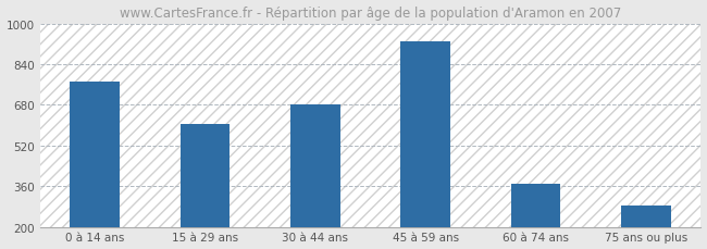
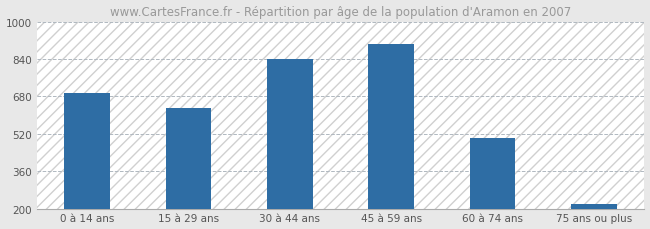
0 à 14 ans: 770 -> 695
15 à 29 ans: 605 -> 630
30 à 44 ans: 680 -> 840
45 à 59 ans: 930 -> 905
60 à 74 ans: 370 -> 500
75 ans ou plus: 285 -> 220
